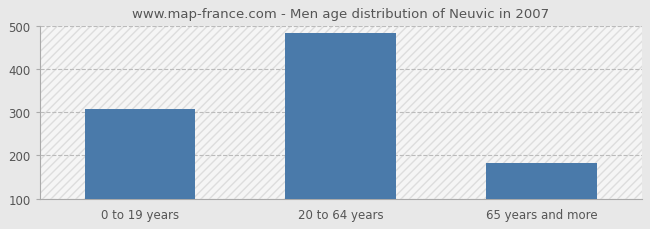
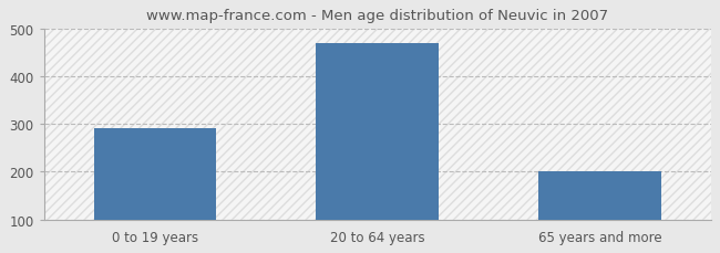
0 to 19 years: 308 -> 290
20 to 64 years: 484 -> 470
65 years and more: 182 -> 200
